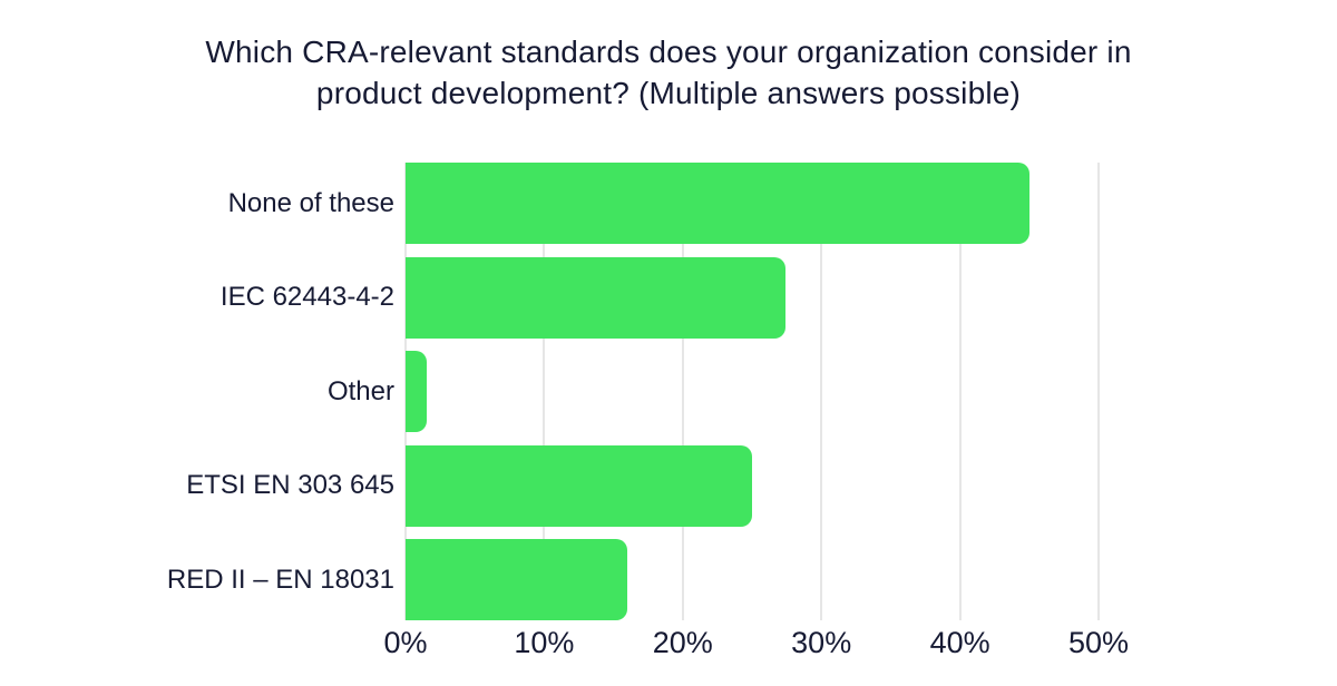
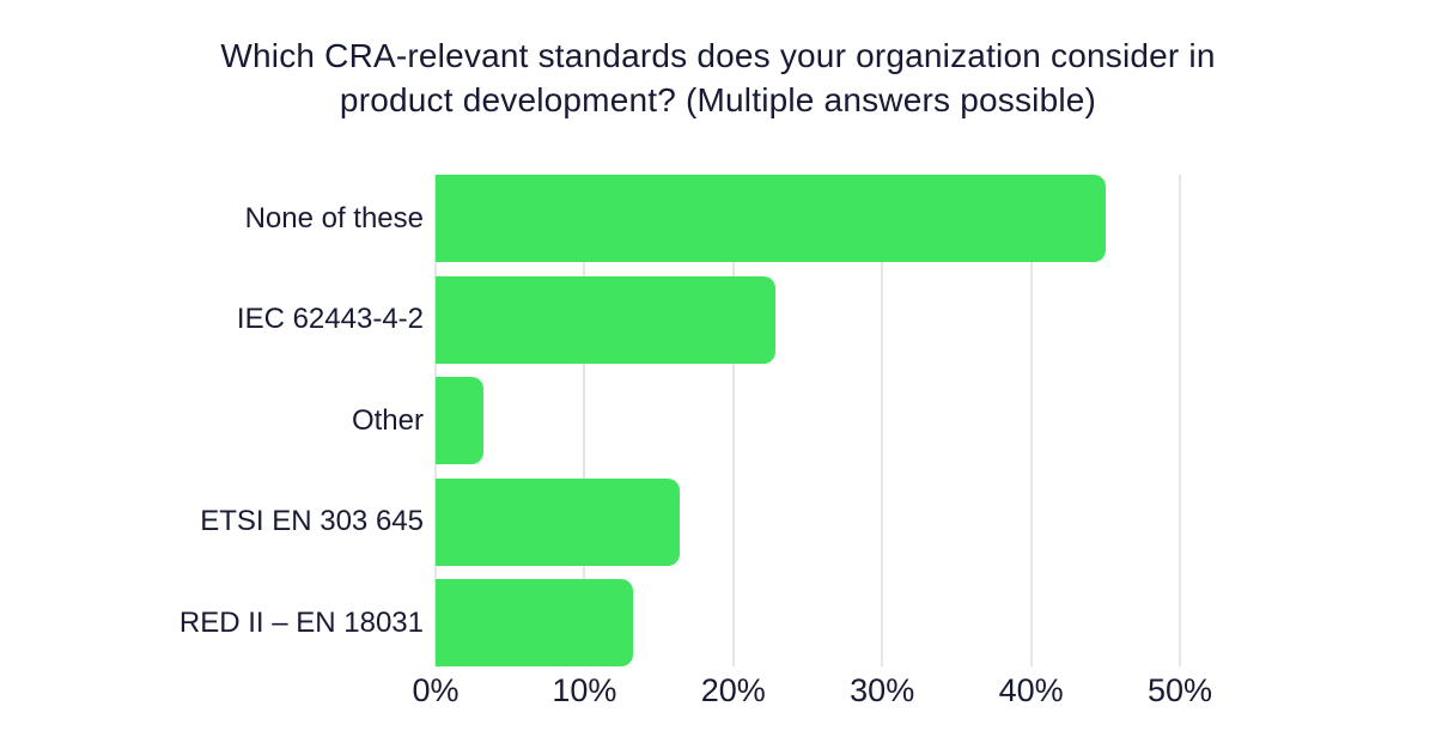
IEC 62443-4-2: 27.4% -> 22.8%
Other: 1.5% -> 3.2%
ETSI EN 303 645: 25.0% -> 16.4%
RED II – EN 18031: 16.0% -> 13.3%
